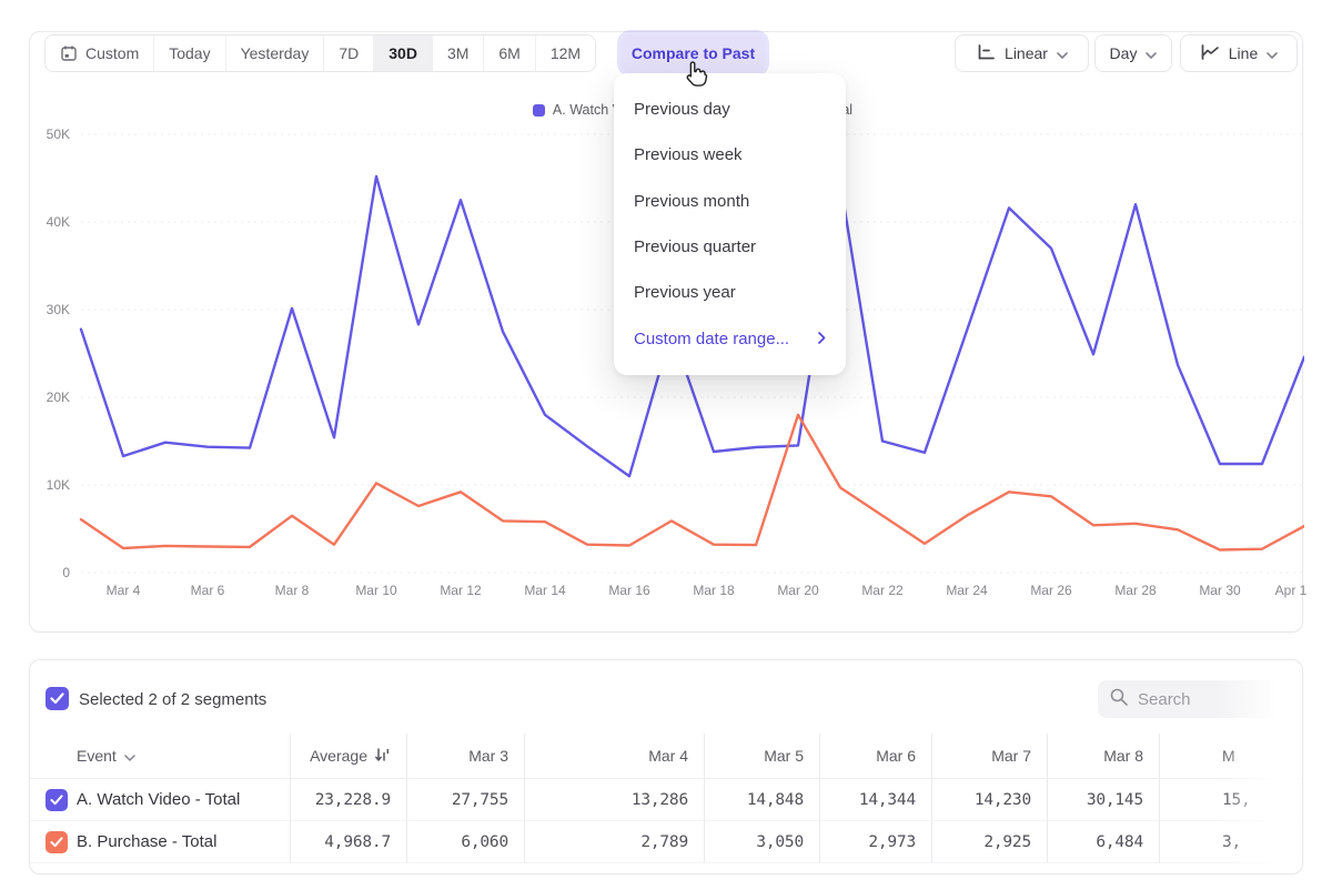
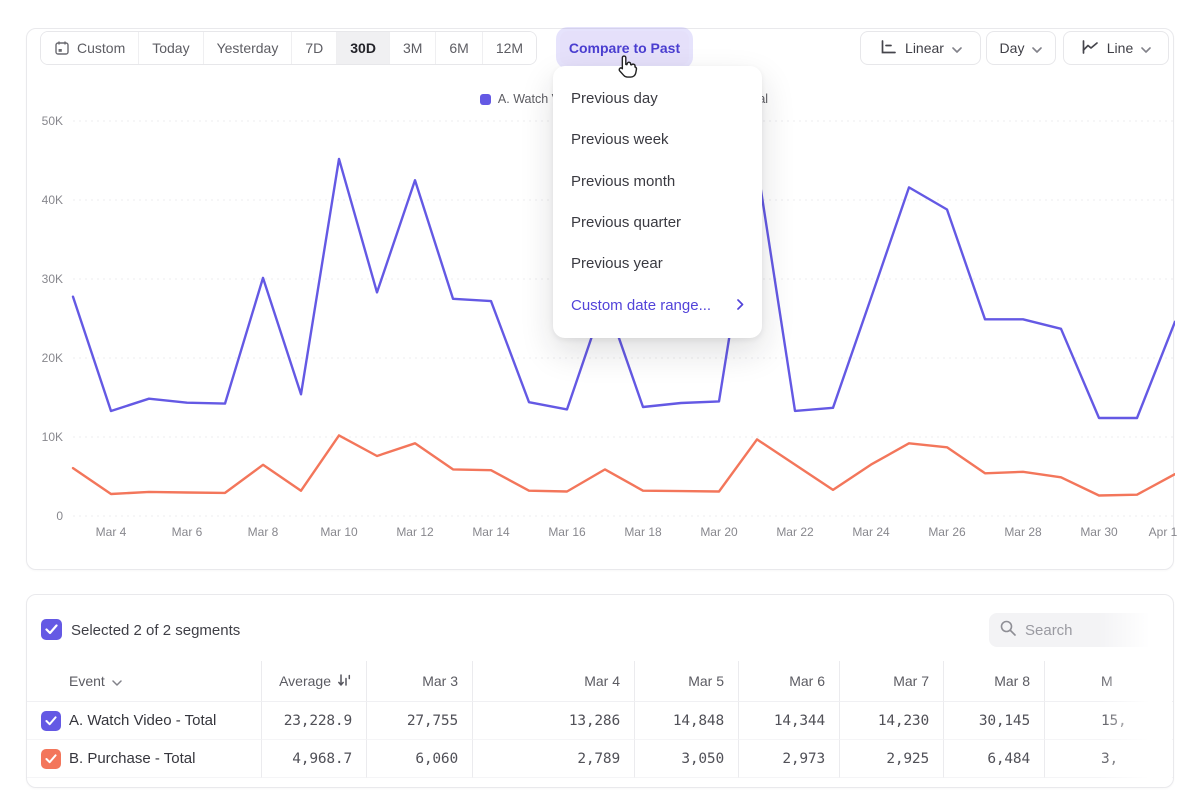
A. Watch Video - Total/Mar 14: 18K -> 27K
A. Watch Video - Total/Mar 16: 11K -> 14K
B. Purchase - Total/Mar 20: 18K -> 3K
A. Watch Video - Total/Mar 22: 15K -> 13K
A. Watch Video - Total/Mar 26: 37K -> 39K
A. Watch Video - Total/Mar 28: 42K -> 25K
